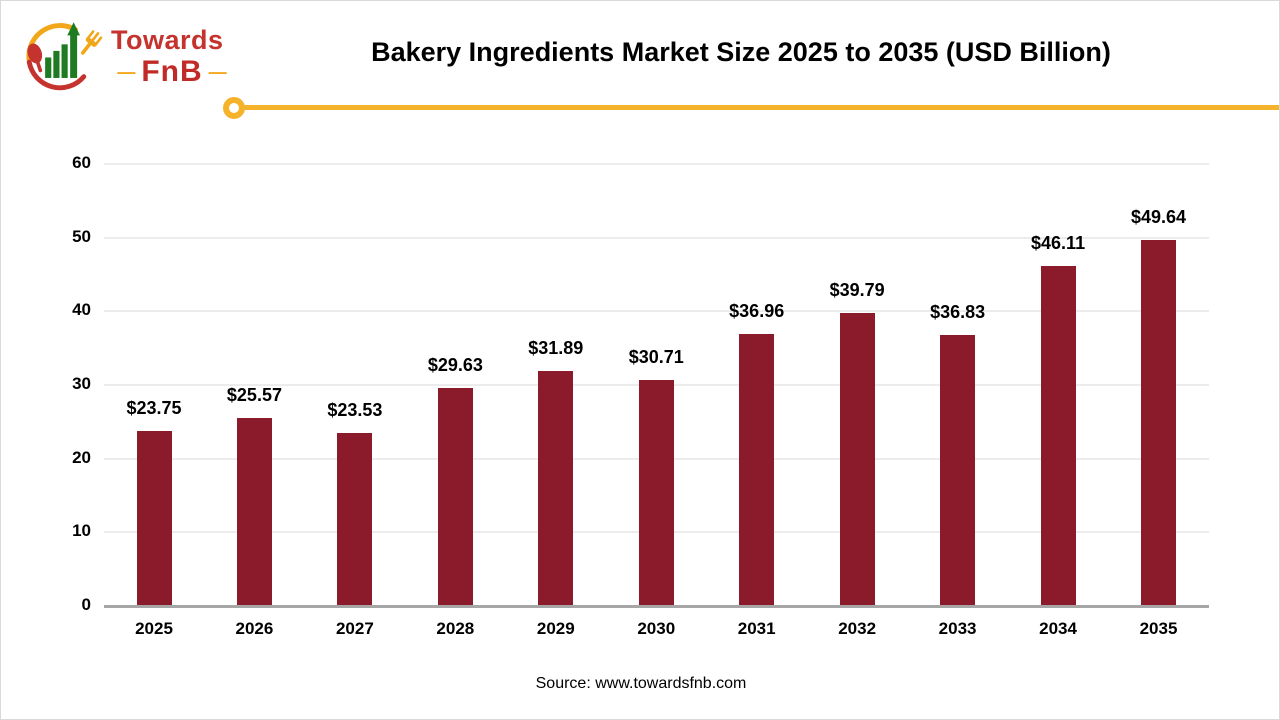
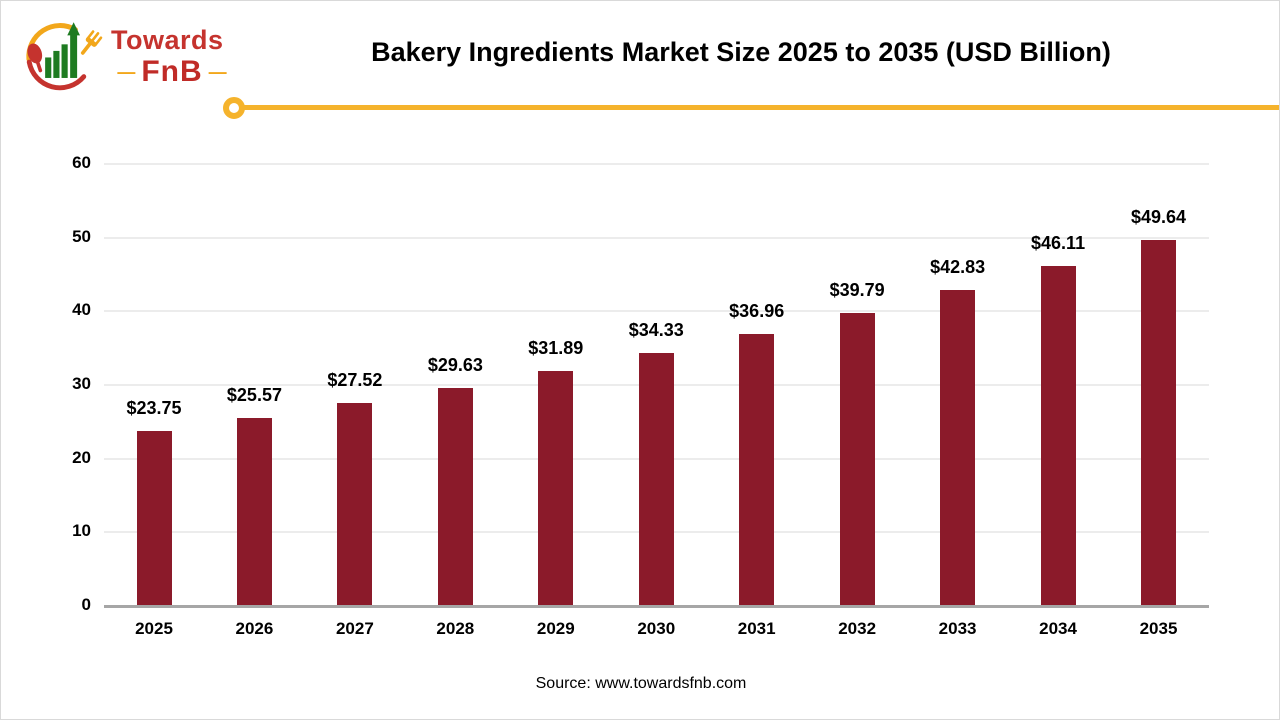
2027: $23.53 -> $27.52
2030: $30.71 -> $34.33
2033: $36.83 -> $42.83
